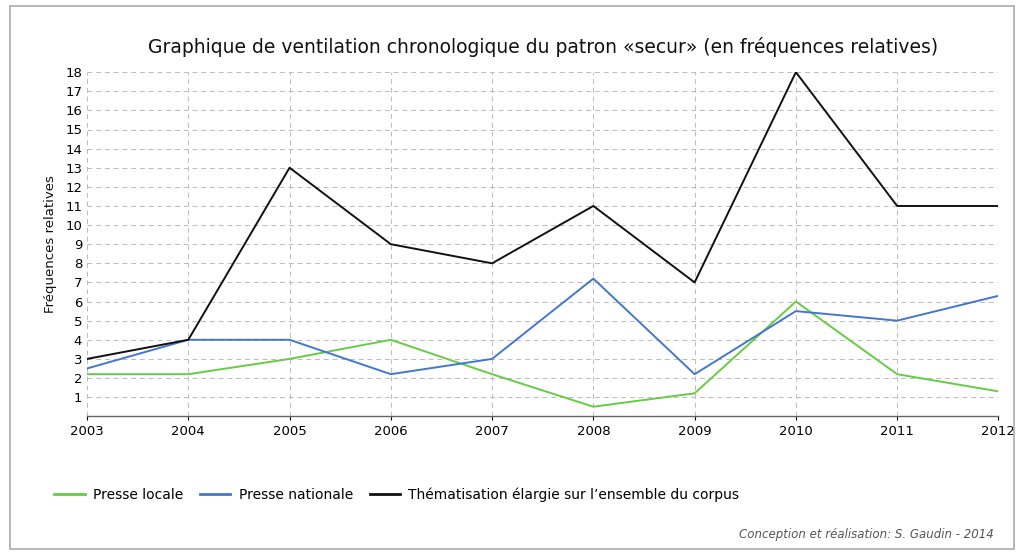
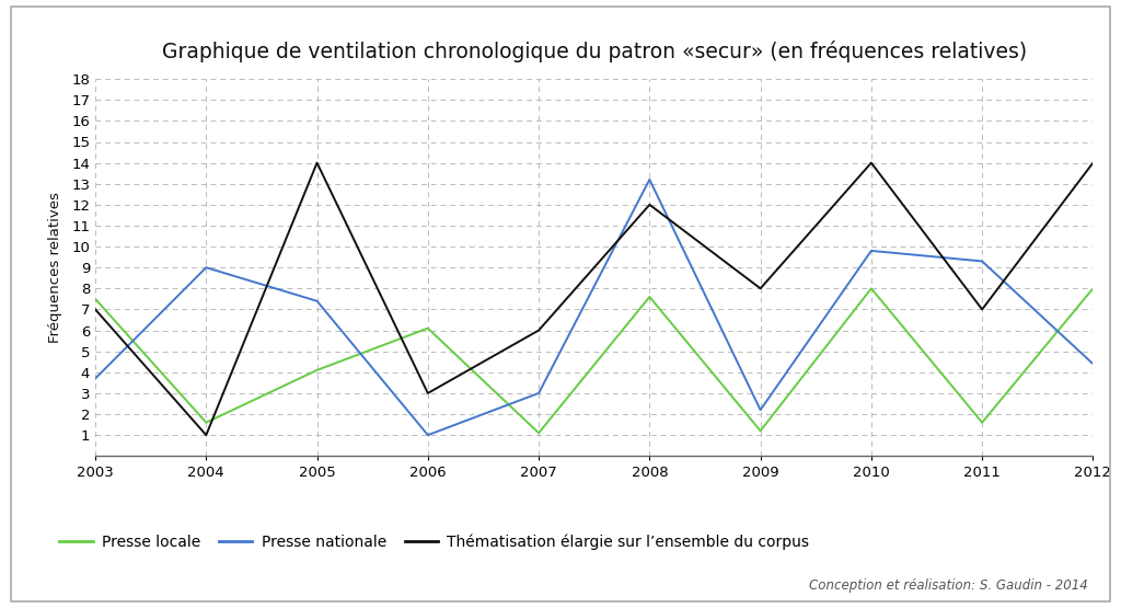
Presse locale/2003: 2.2 -> 7.5
Presse nationale/2003: 2.5 -> 3.7
Thématisation élargie sur l’ensemble du corpus/2003: 3 -> 7
Presse locale/2004: 2.2 -> 1.6
Presse nationale/2004: 4.0 -> 9.0
Thématisation élargie sur l’ensemble du corpus/2004: 4 -> 1
Presse locale/2005: 3.0 -> 4.1
Presse nationale/2005: 4.0 -> 7.4
Thématisation élargie sur l’ensemble du corpus/2005: 13 -> 14
Presse locale/2006: 4.0 -> 6.1
Presse nationale/2006: 2.2 -> 1.0
Thématisation élargie sur l’ensemble du corpus/2006: 9 -> 3
Presse locale/2007: 2.2 -> 1.1
Thématisation élargie sur l’ensemble du corpus/2007: 8 -> 6
Presse locale/2008: 0.5 -> 7.6
Presse nationale/2008: 7.2 -> 13.2
Thématisation élargie sur l’ensemble du corpus/2008: 11 -> 12
Thématisation élargie sur l’ensemble du corpus/2009: 7 -> 8
Presse locale/2010: 6.0 -> 8.0
Presse nationale/2010: 5.5 -> 9.8
Thématisation élargie sur l’ensemble du corpus/2010: 18 -> 14
Presse locale/2011: 2.2 -> 1.6
Presse nationale/2011: 5.0 -> 9.3
Thématisation élargie sur l’ensemble du corpus/2011: 11 -> 7
Presse locale/2012: 1.3 -> 8.0
Presse nationale/2012: 6.3 -> 4.4
Thématisation élargie sur l’ensemble du corpus/2012: 11 -> 14
